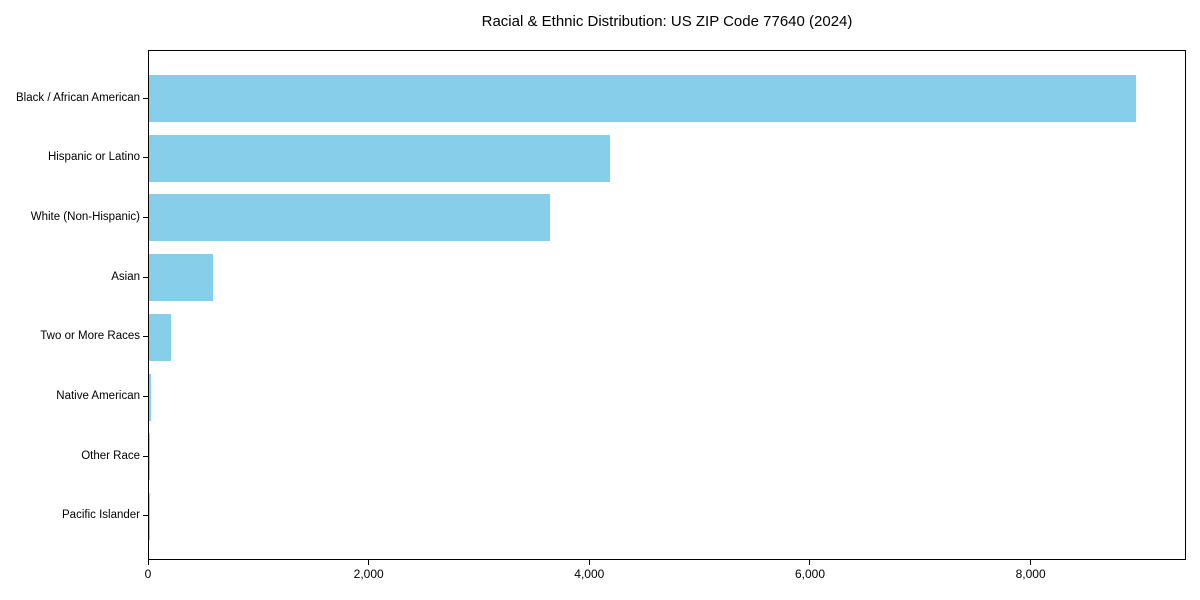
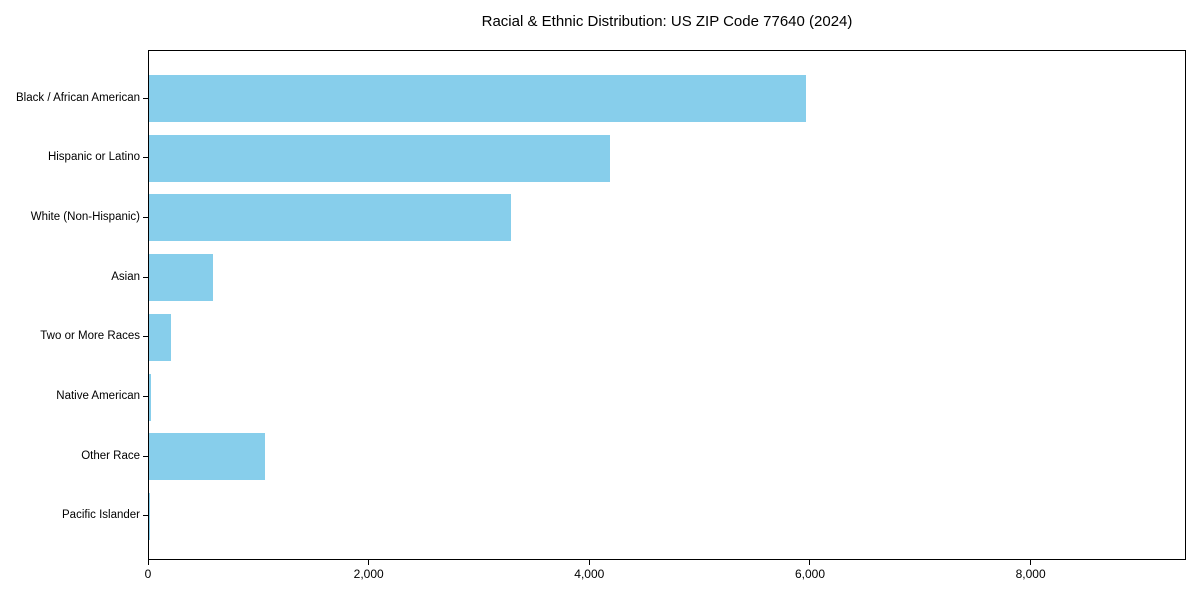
Black / African American: 8960 -> 5970
White (Non-Hispanic): 3640 -> 3290
Other Race: 10 -> 1050
